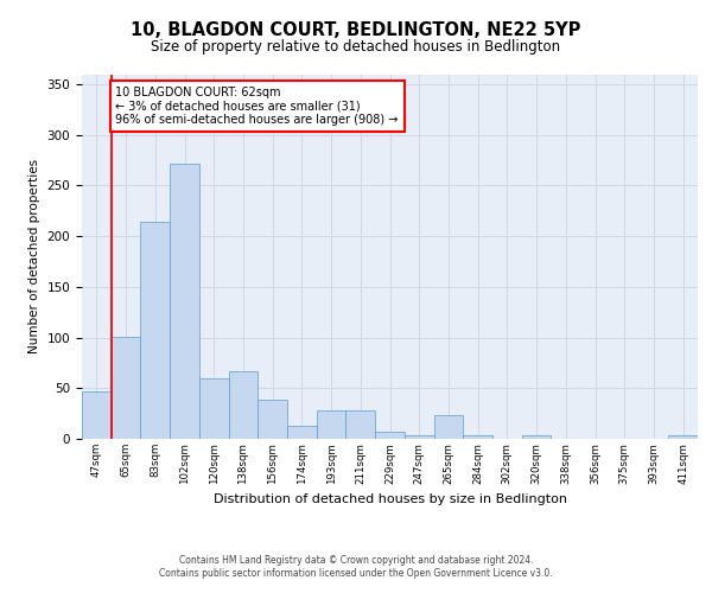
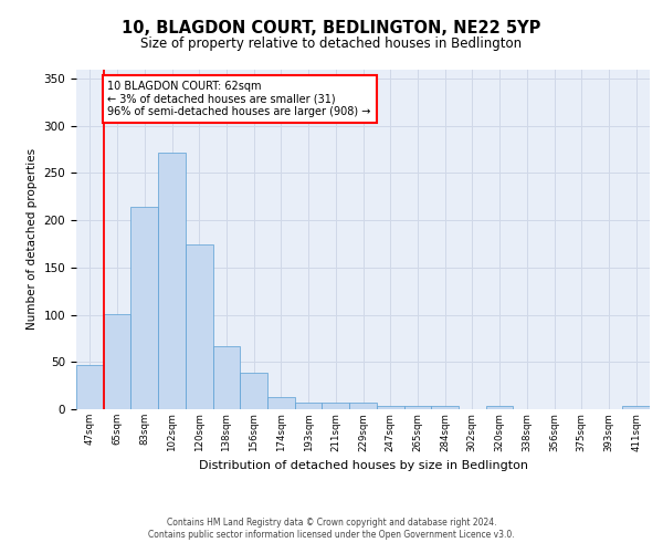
120sqm: 60 -> 175
193sqm: 28 -> 7
211sqm: 28 -> 7
265sqm: 24 -> 4
